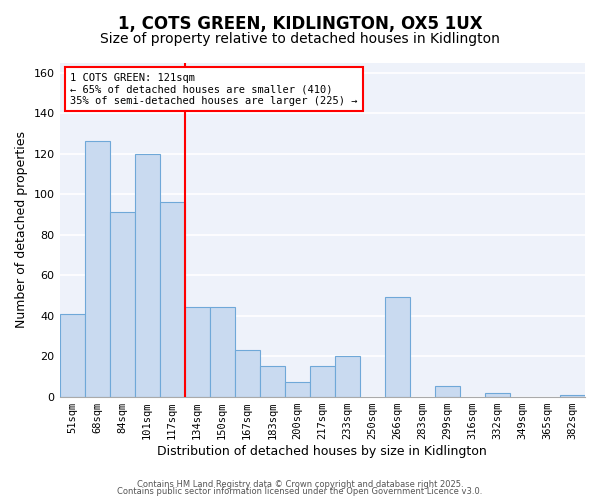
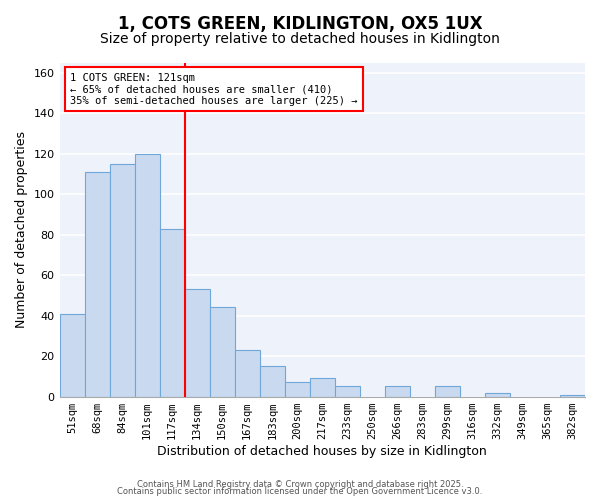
68sqm: 126 -> 111
84sqm: 91 -> 115
117sqm: 96 -> 83
134sqm: 44 -> 53
217sqm: 15 -> 9
233sqm: 20 -> 5
266sqm: 49 -> 5
